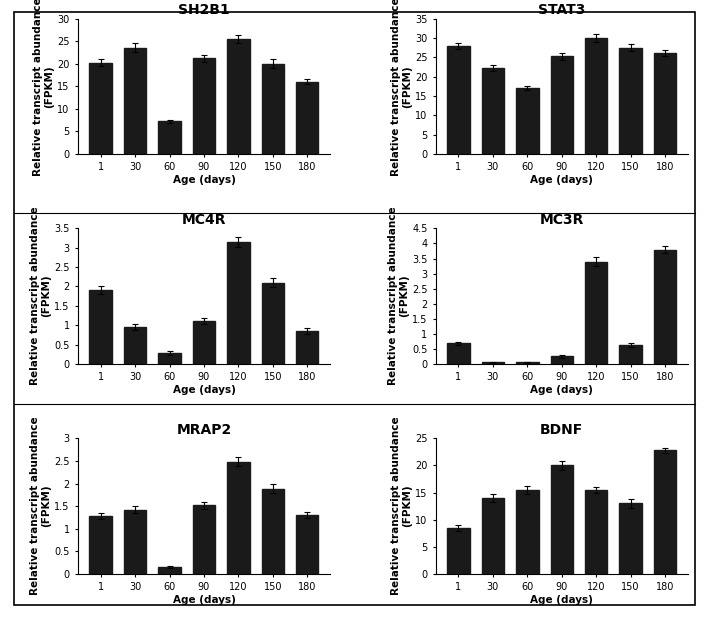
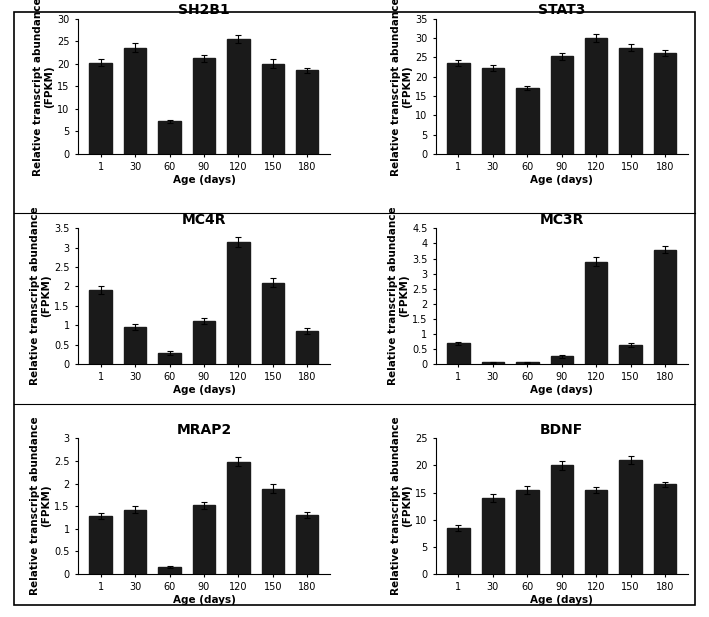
SH2B1/180: 16.0 -> 18.5
STAT3/1: 28.0 -> 23.5
BDNF/150: 13.0 -> 21.0
BDNF/180: 22.8 -> 16.5
